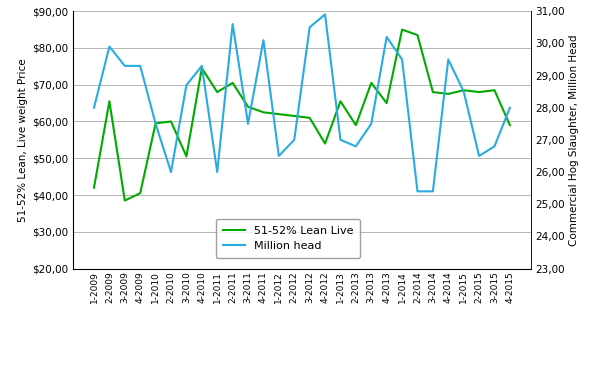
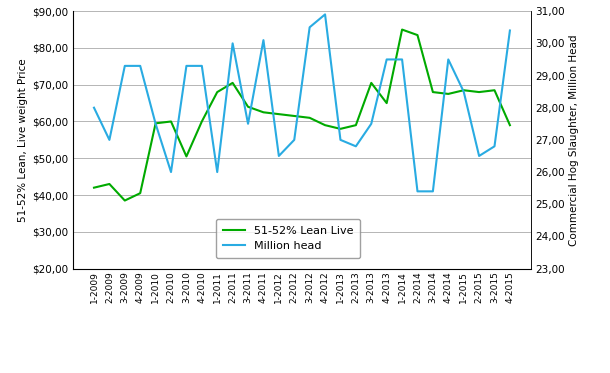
51-52% Lean Live/2-2009: $65,5 -> $43,0
Million head/2-2009: 29,9 -> 27,0
Million head/3-2010: 28,7 -> 29,3
51-52% Lean Live/4-2010: $74,5 -> $60,0
Million head/2-2011: 30,6 -> 30,0
51-52% Lean Live/4-2012: $54,0 -> $59,0
51-52% Lean Live/1-2013: $65,5 -> $58,0
Million head/4-2013: 30,2 -> 29,5
Million head/4-2015: 28,0 -> 30,4
